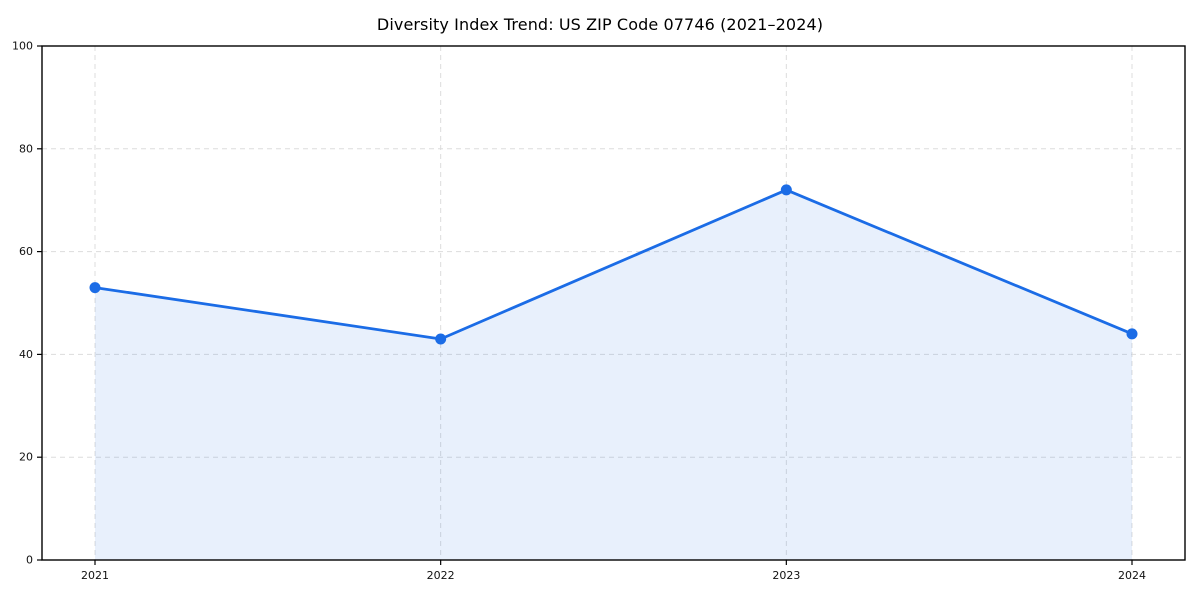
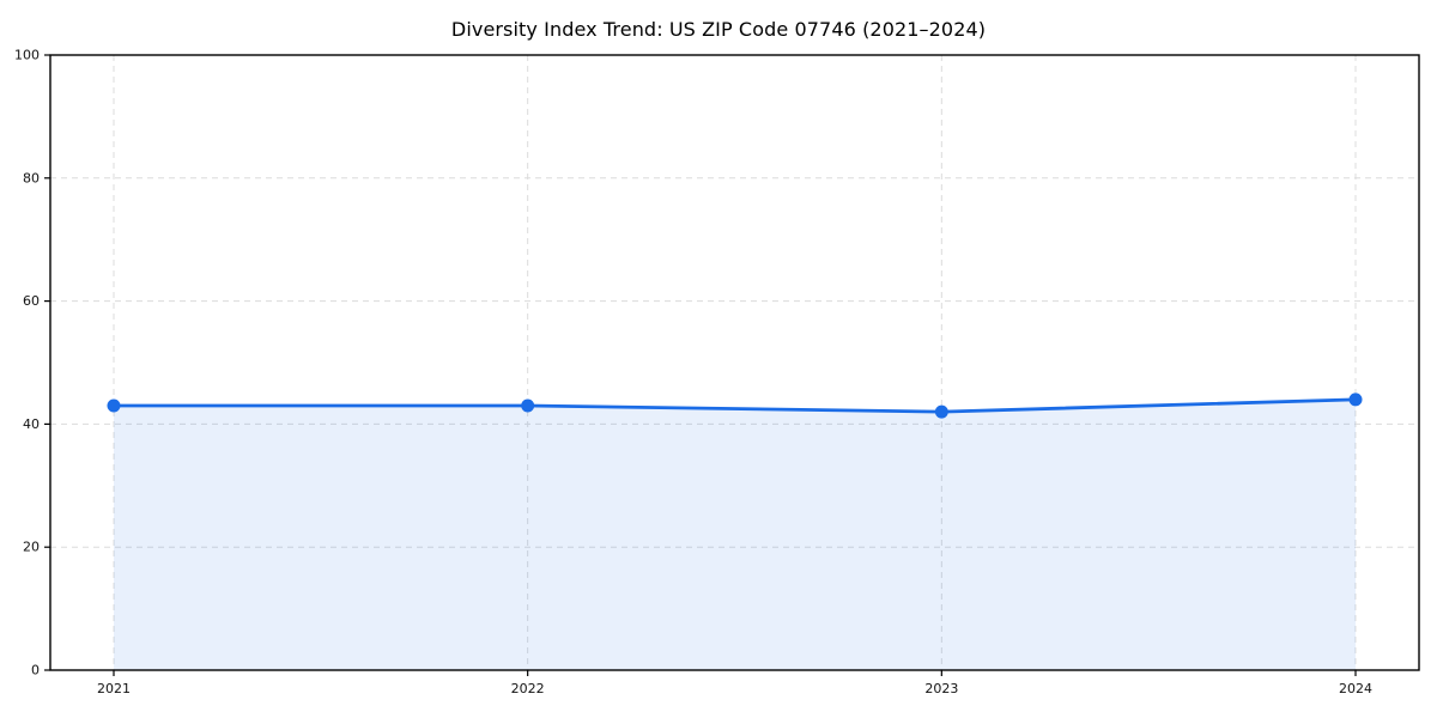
2021: 53 -> 43
2023: 72 -> 42
